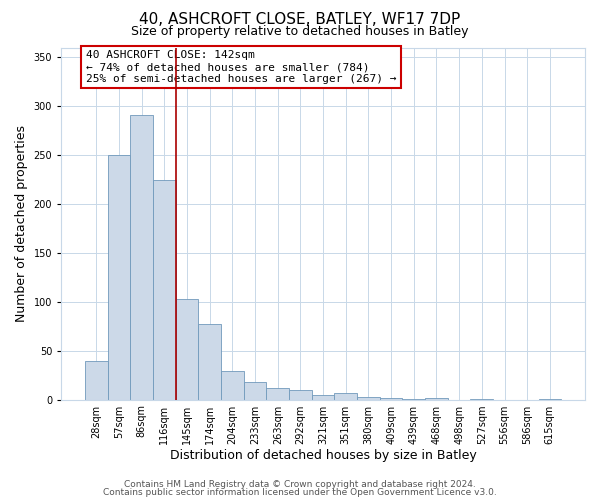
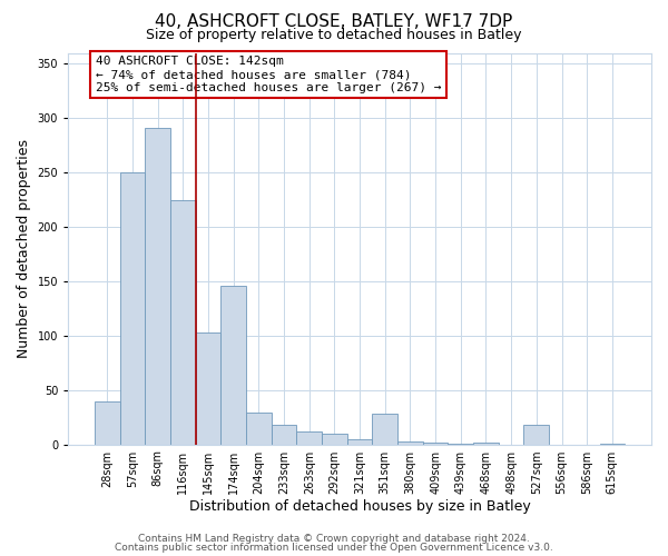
174sqm: 77 -> 146
351sqm: 7 -> 28
527sqm: 1 -> 18
